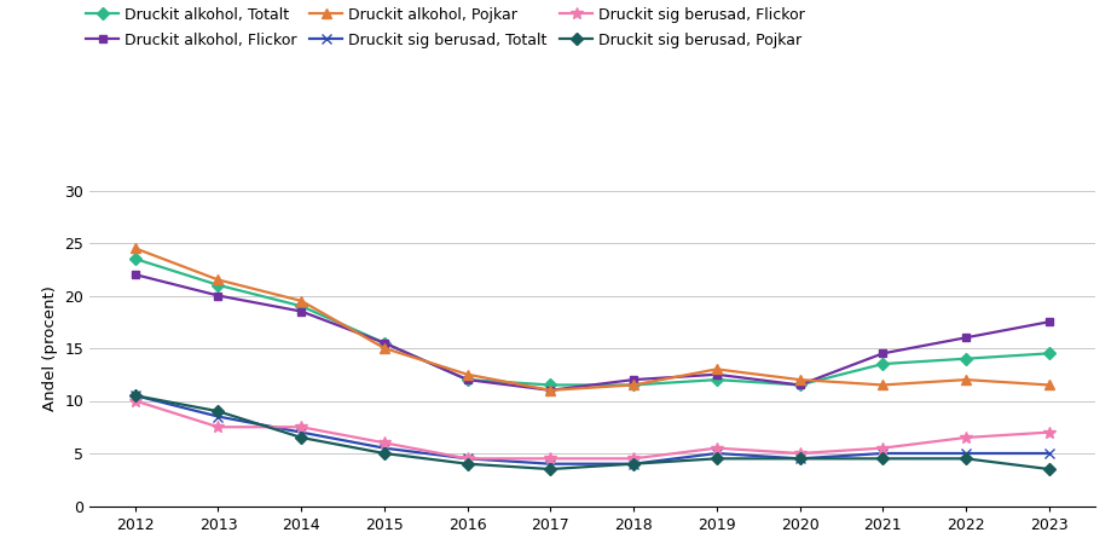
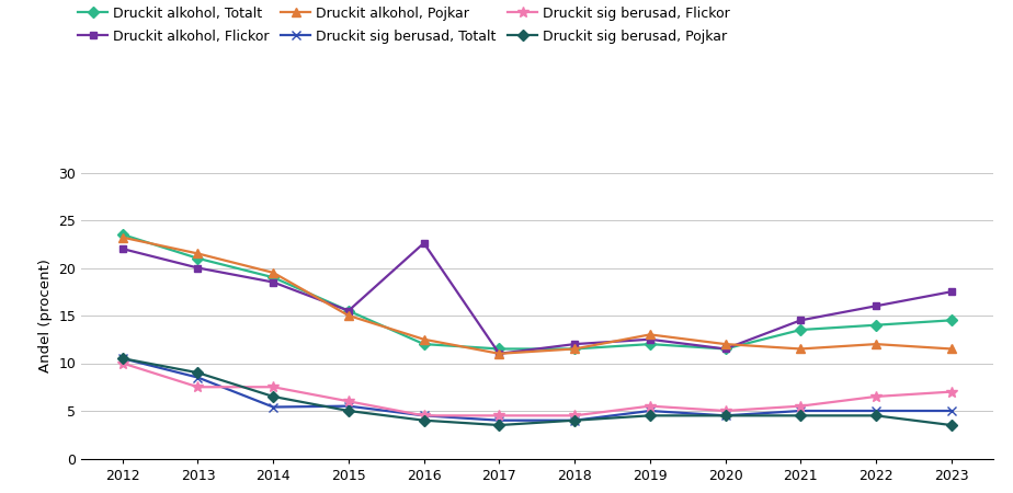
Druckit alkohol, Pojkar/2012: 24.5 -> 23.2
Druckit sig berusad, Totalt/2014: 7.0 -> 5.4
Druckit alkohol, Flickor/2016: 12.0 -> 22.6
